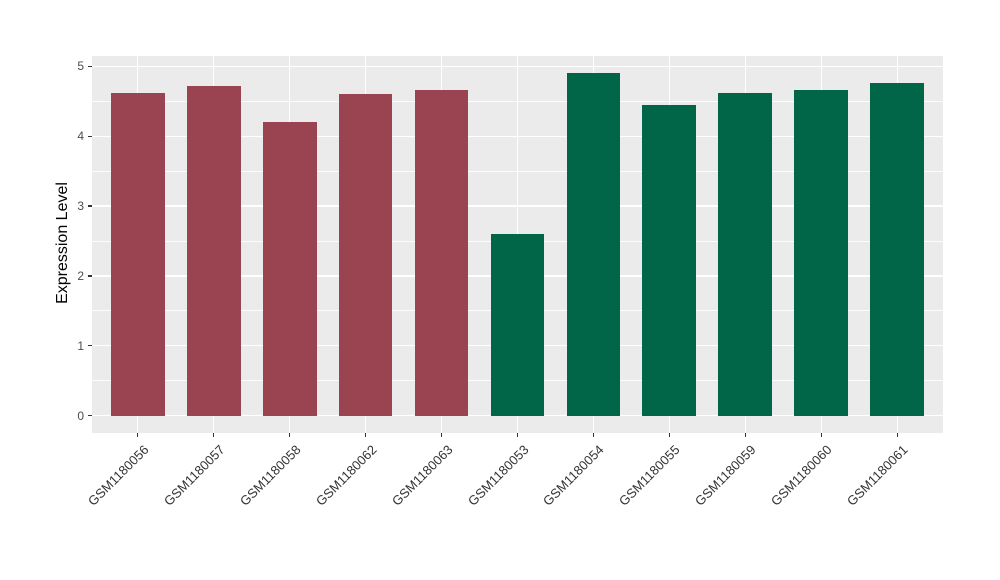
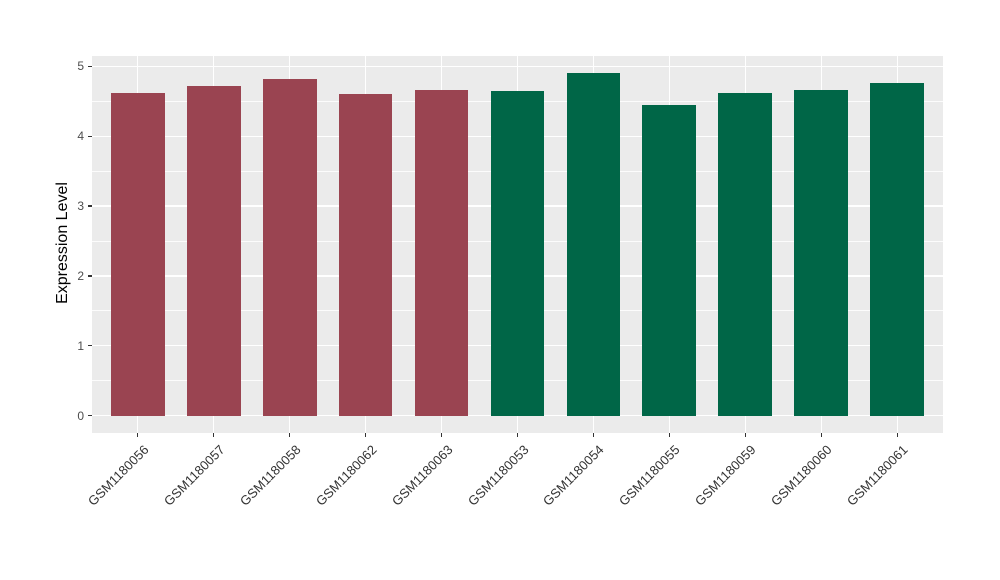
GSM1180058: 4.2 -> 4.8
GSM1180053: 2.6 -> 4.7
